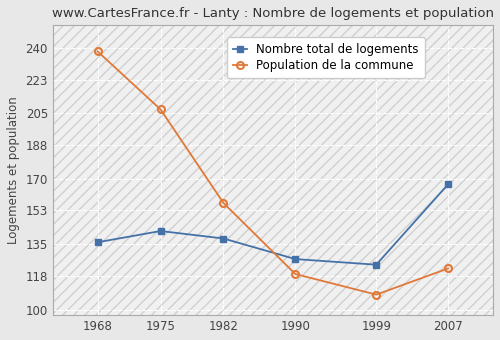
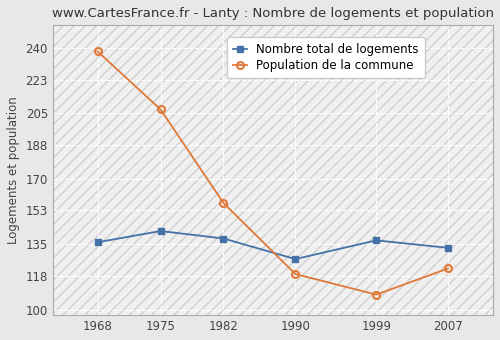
Nombre total de logements/1999: 124 -> 137
Nombre total de logements/2007: 167 -> 133
